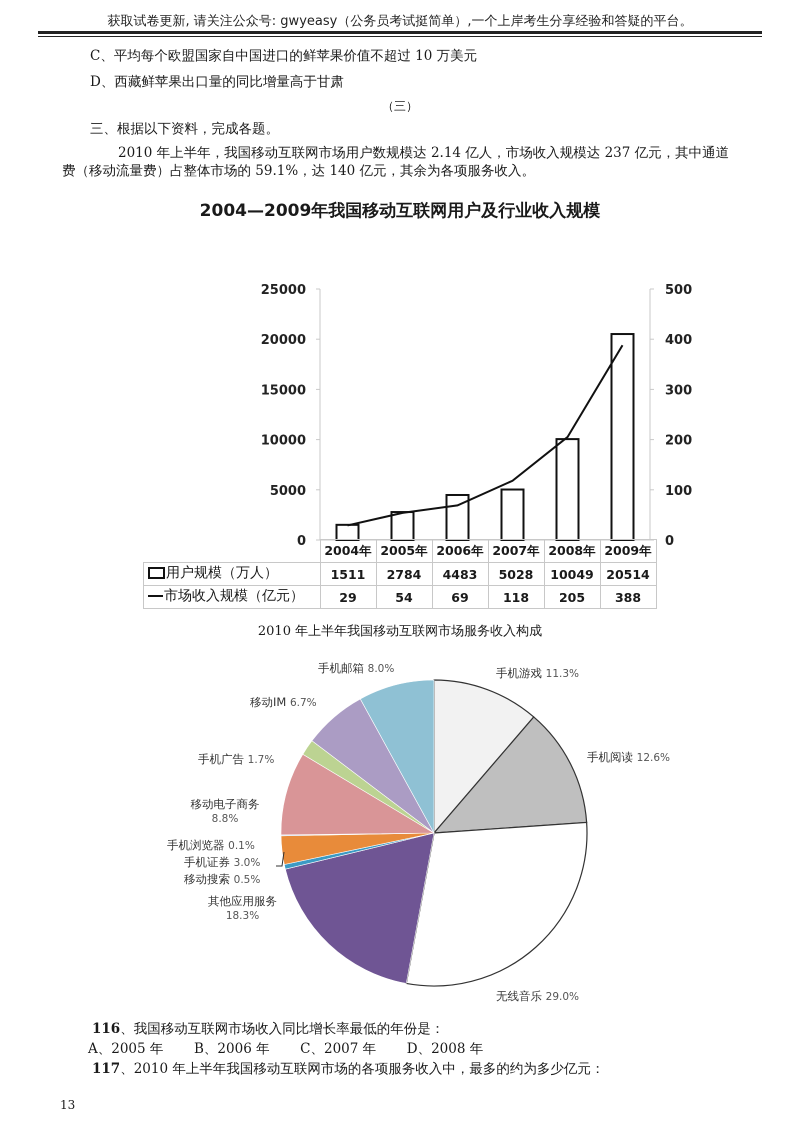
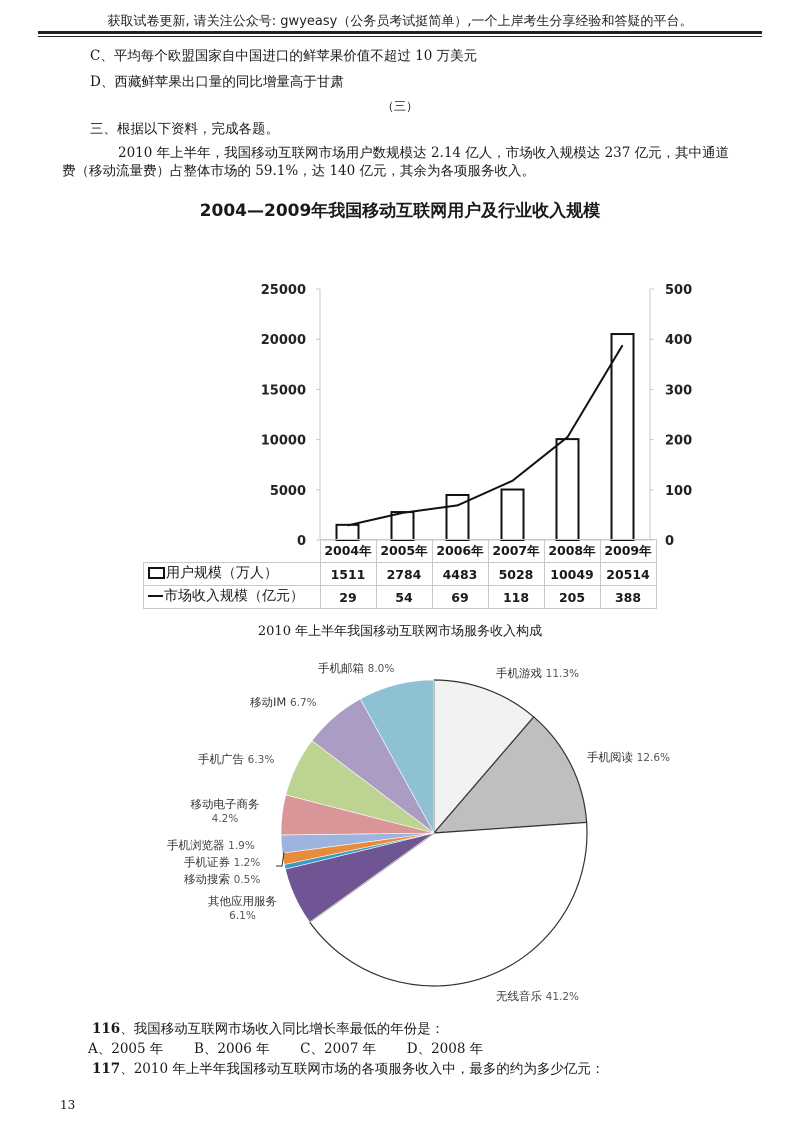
2010 年上半年我国移动互联网市场服务收入构成/无线音乐: 29.0% -> 41.2%
2010 年上半年我国移动互联网市场服务收入构成/其他应用服务: 18.3% -> 6.1%
2010 年上半年我国移动互联网市场服务收入构成/手机证券: 3.0% -> 1.2%
2010 年上半年我国移动互联网市场服务收入构成/手机浏览器: 0.1% -> 1.9%
2010 年上半年我国移动互联网市场服务收入构成/移动电子商务: 8.8% -> 4.2%
2010 年上半年我国移动互联网市场服务收入构成/手机广告: 1.7% -> 6.3%
